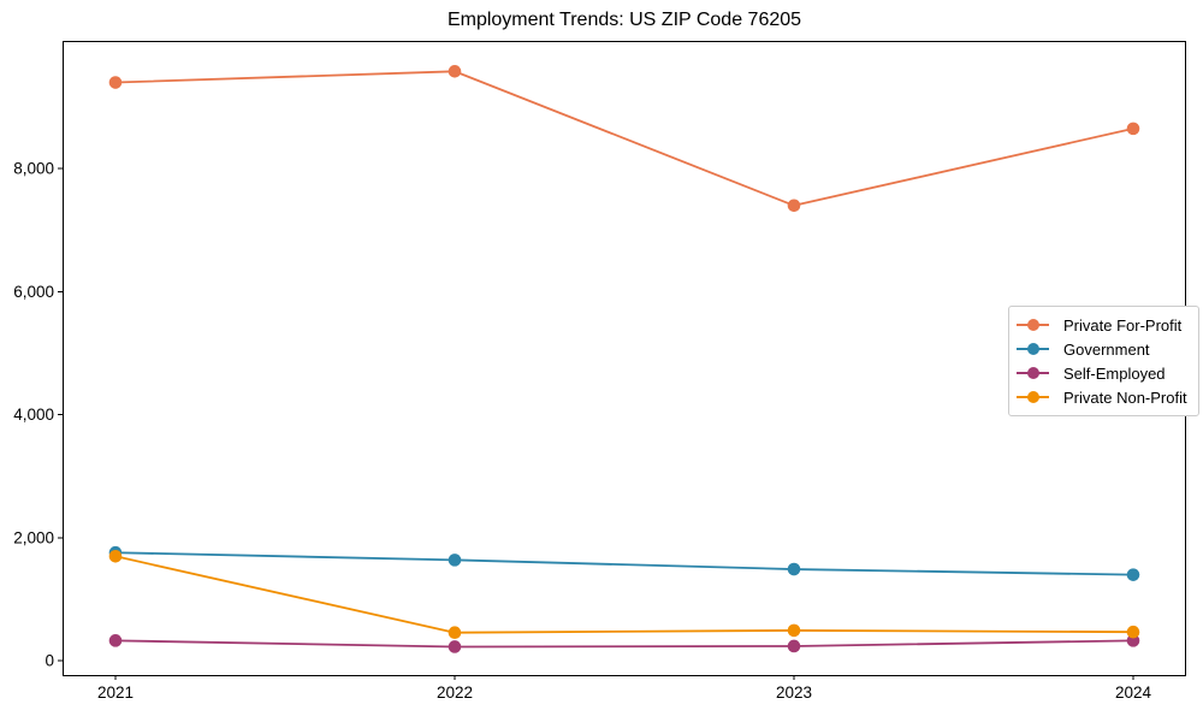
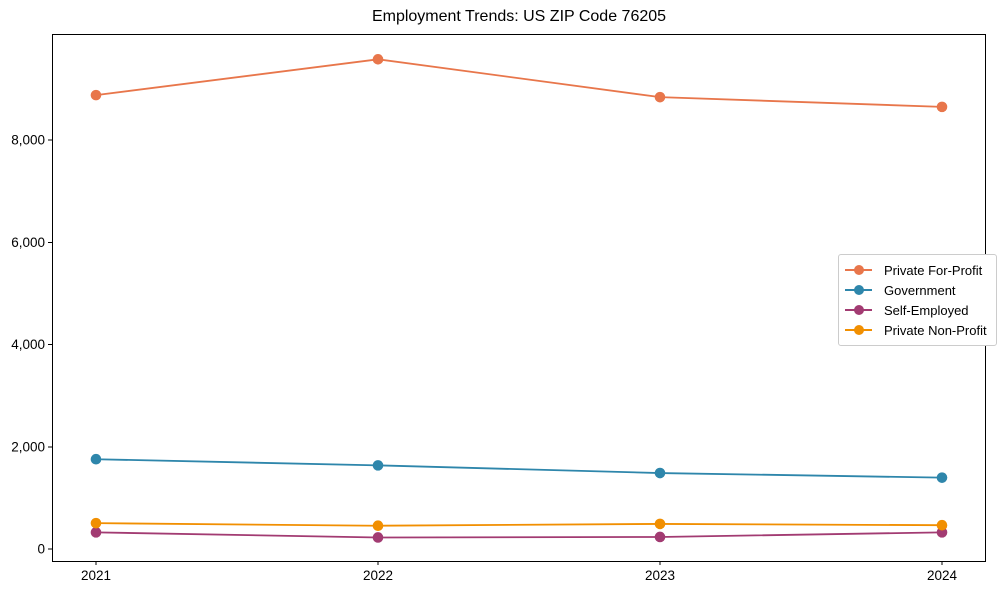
Private For-Profit/2021: 9400 -> 8900
Private Non-Profit/2021: 1700 -> 500
Private For-Profit/2023: 7400 -> 8800
